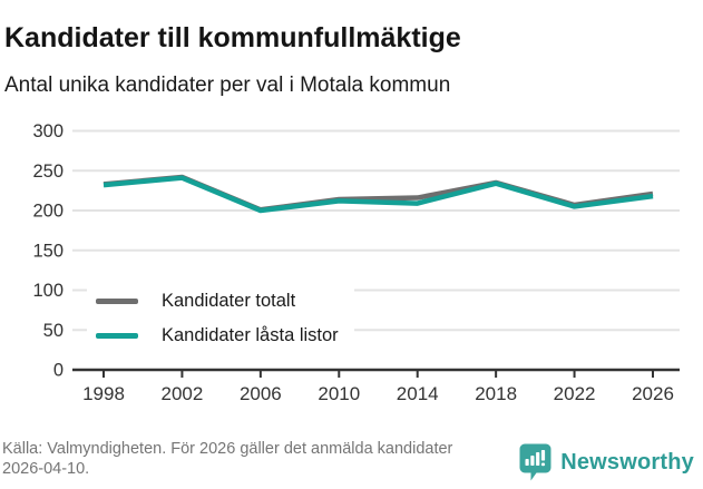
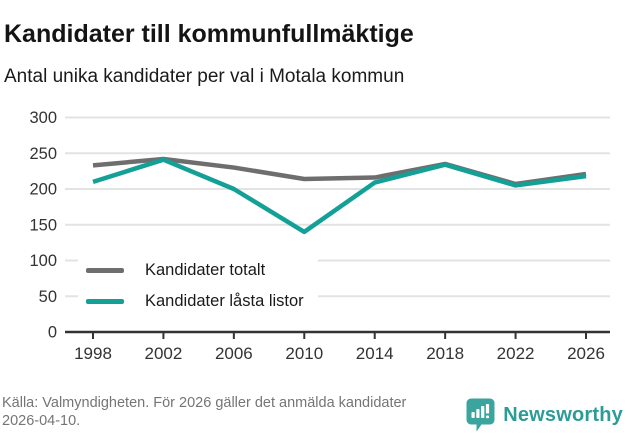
Kandidater låsta listor/1998: 230 -> 210
Kandidater totalt/2006: 200 -> 230
Kandidater låsta listor/2010: 210 -> 140
